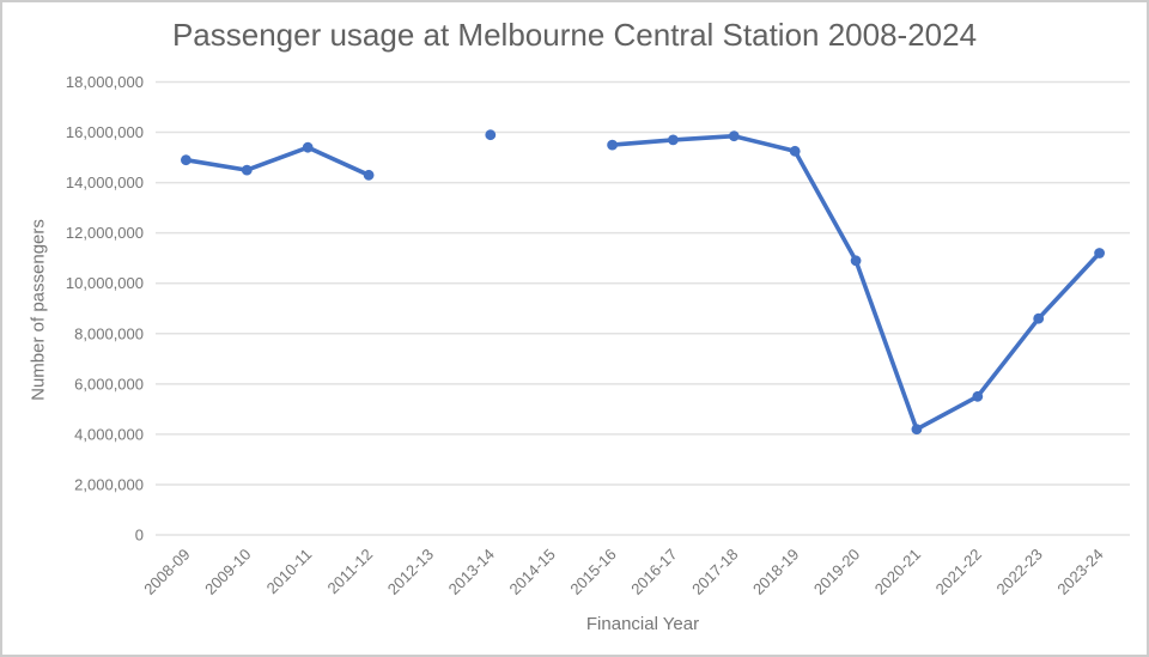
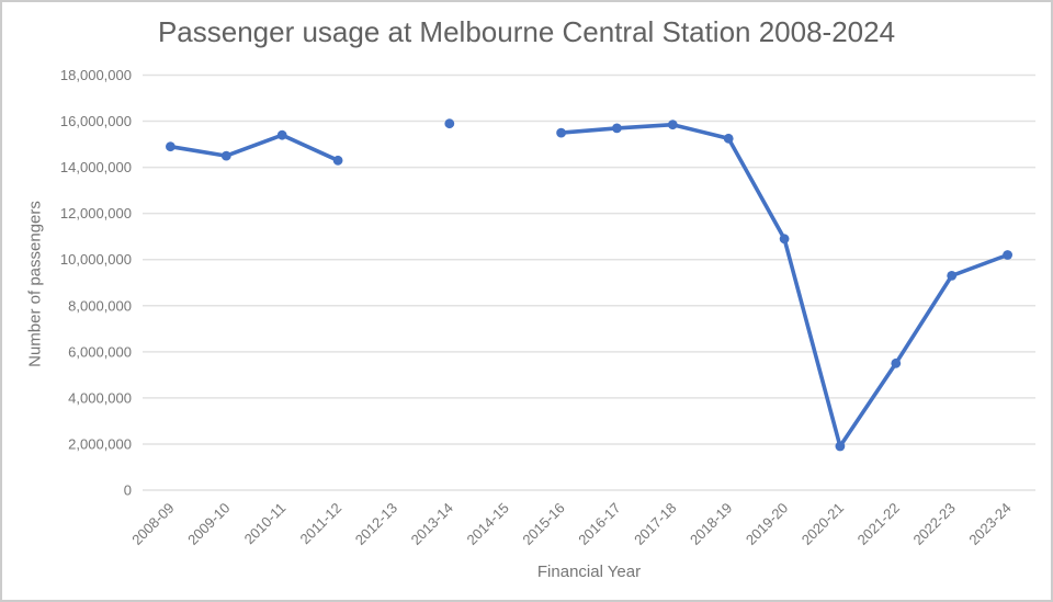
2020-21: 4200000 -> 1900000
2022-23: 8600000 -> 9300000
2023-24: 11200000 -> 10200000
